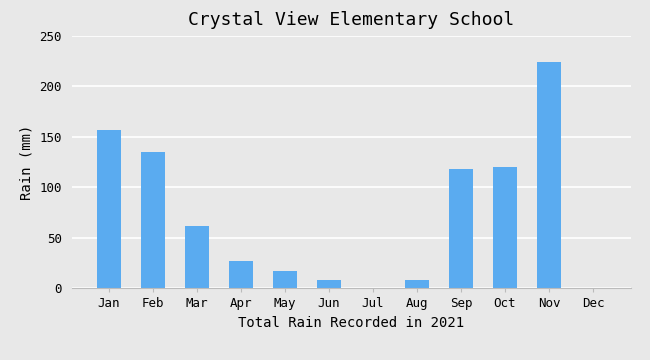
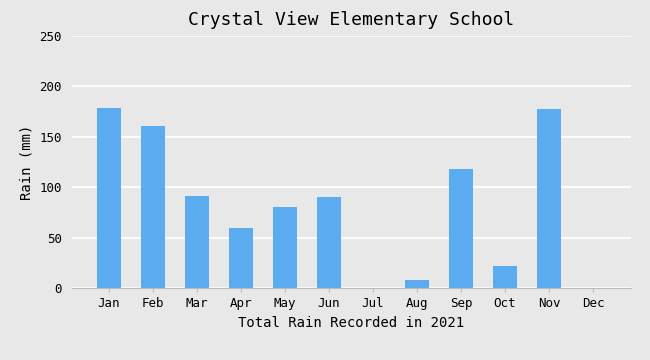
Jan: 157 -> 179
Feb: 135 -> 161
Mar: 62 -> 91
Apr: 27 -> 60
May: 17 -> 80
Jun: 8 -> 90
Oct: 120 -> 22
Nov: 224 -> 178
